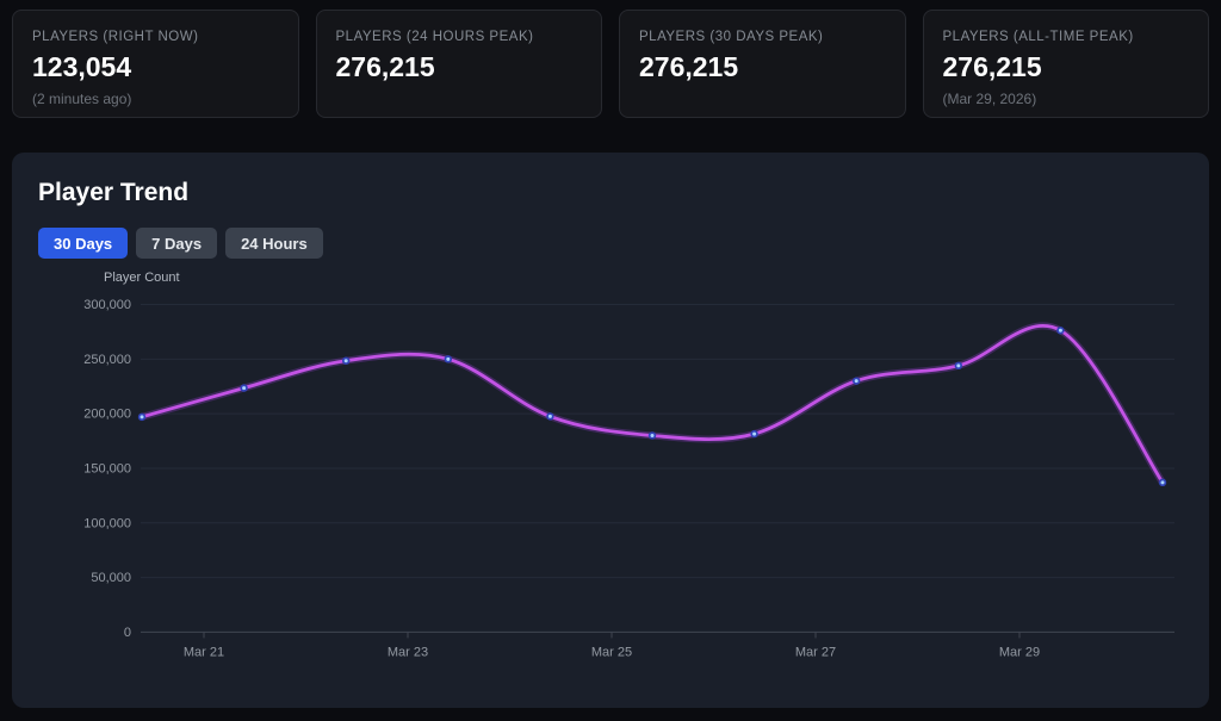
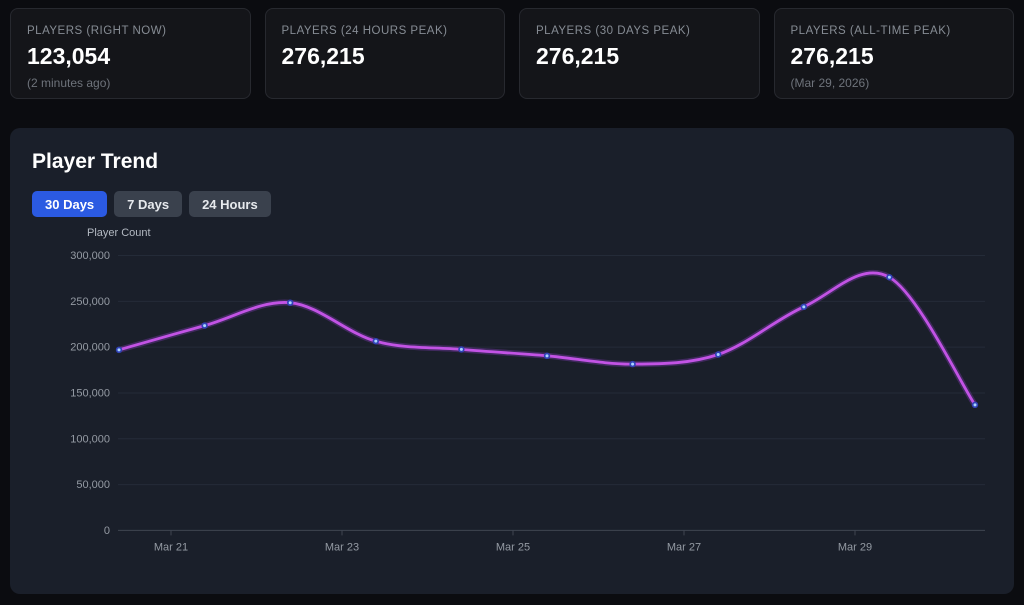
Mar 23: 250000 -> 210000
Mar 25: 180000 -> 190000
Mar 27: 230000 -> 190000
